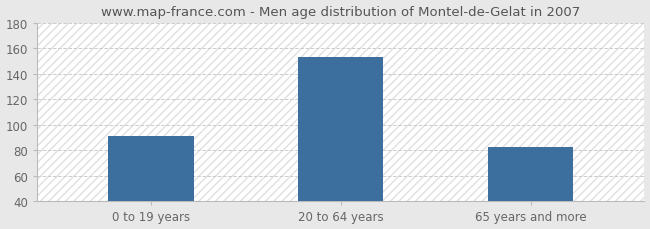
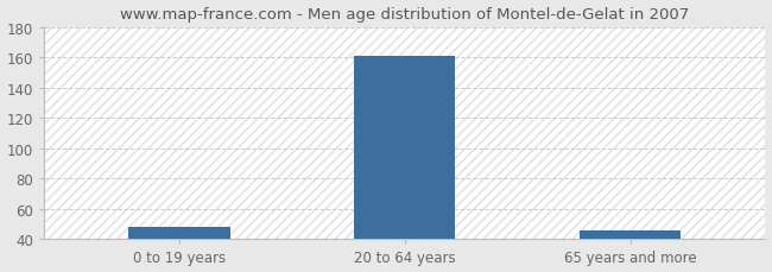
0 to 19 years: 91 -> 48
20 to 64 years: 153 -> 161
65 years and more: 83 -> 46
